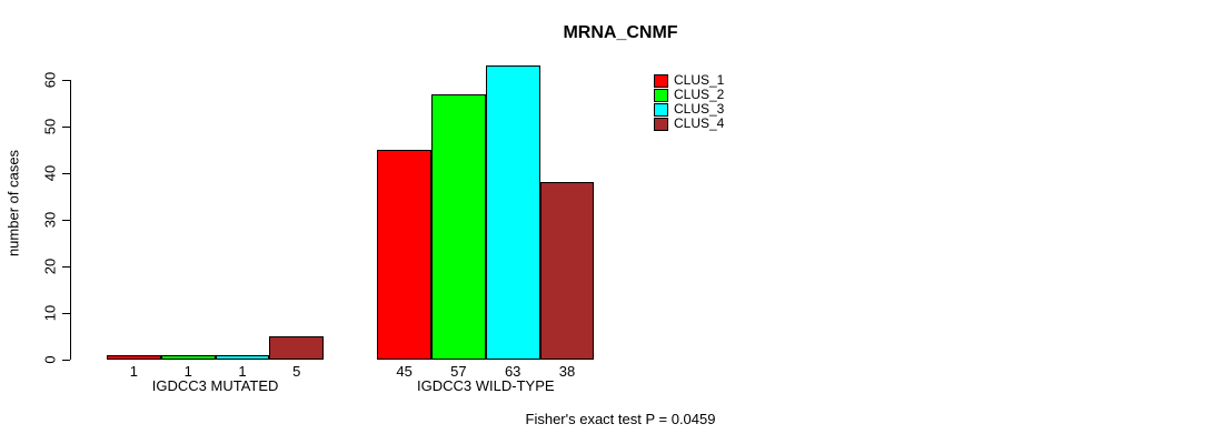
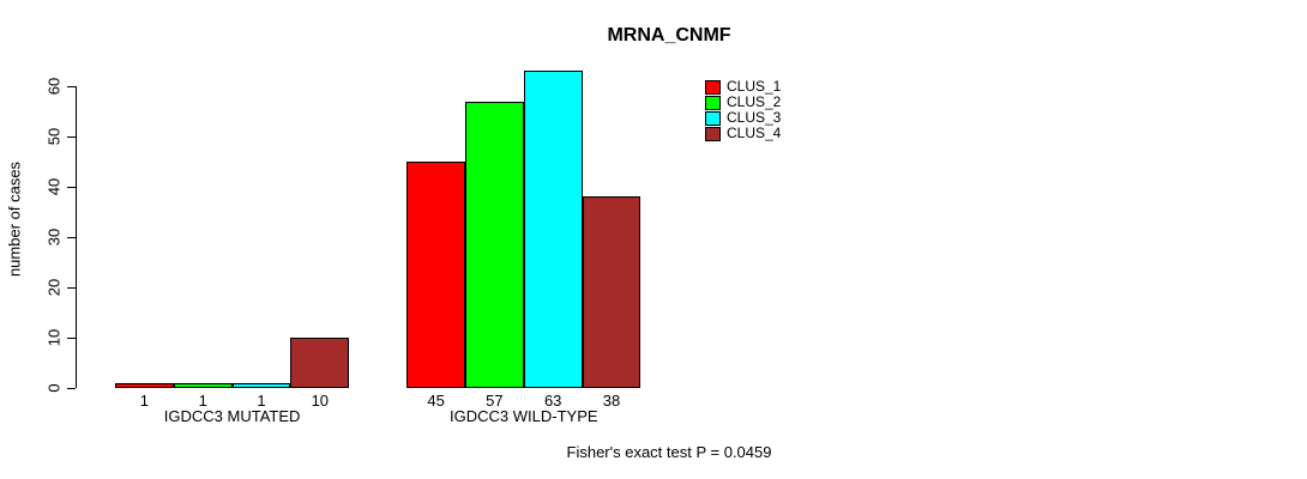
CLUS_4/IGDCC3 MUTATED: 5 -> 10
